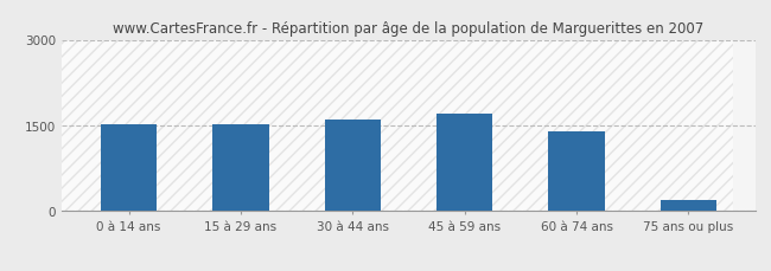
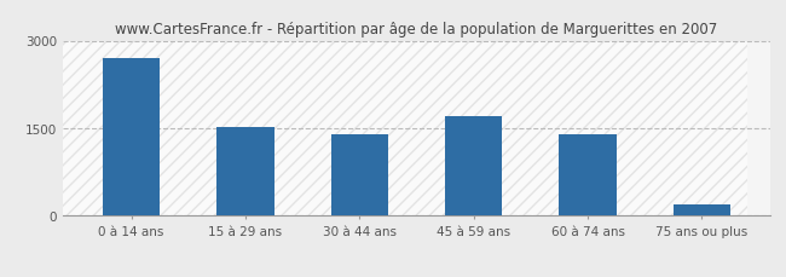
0 à 14 ans: 1530 -> 2700
30 à 44 ans: 1600 -> 1400
